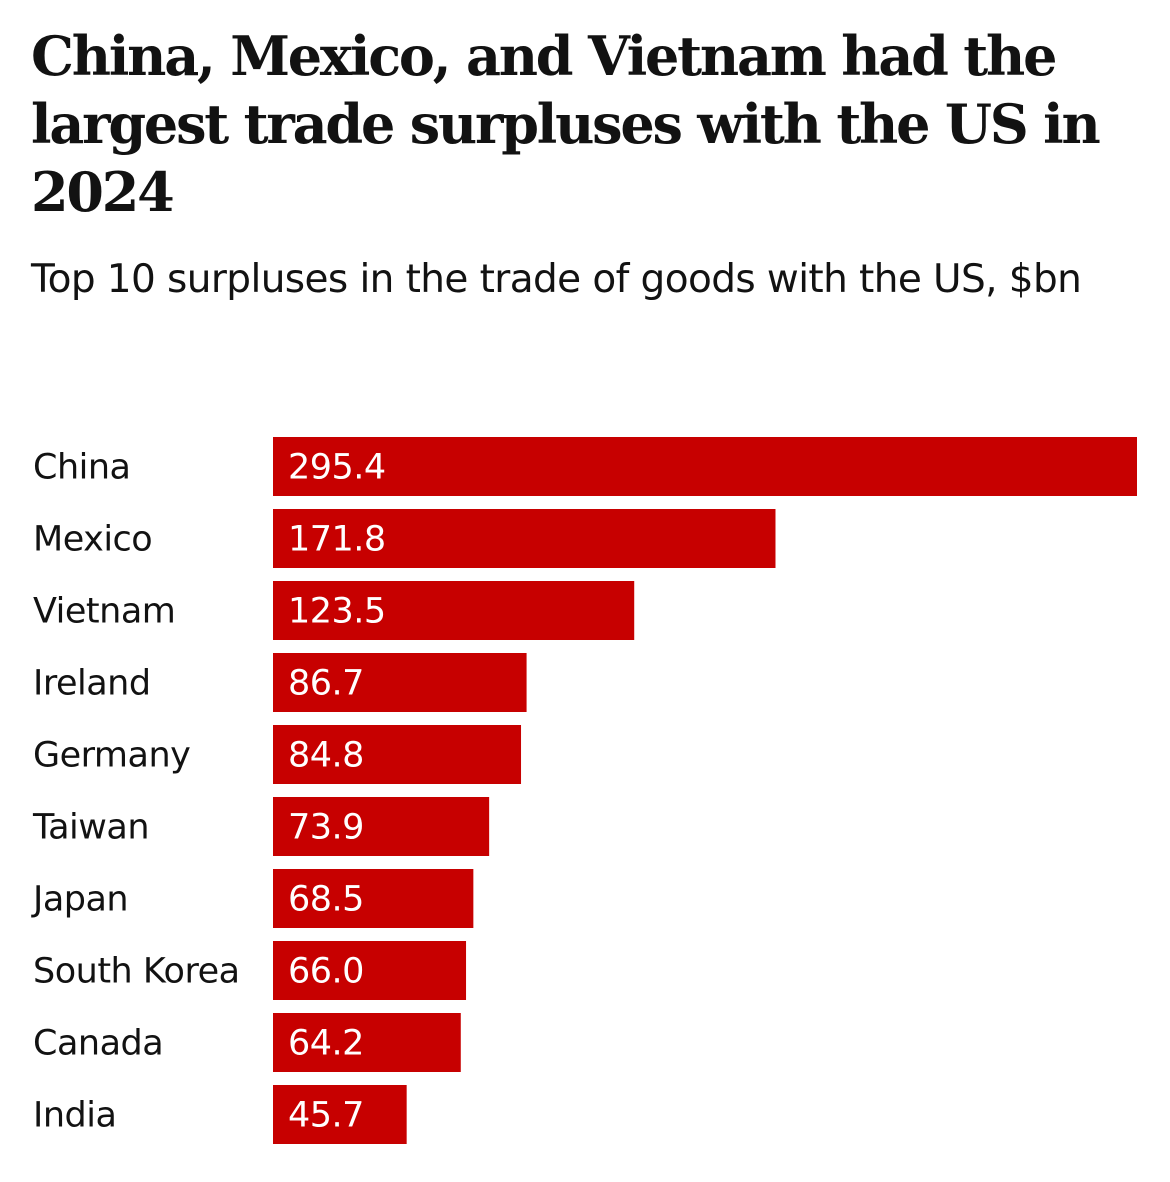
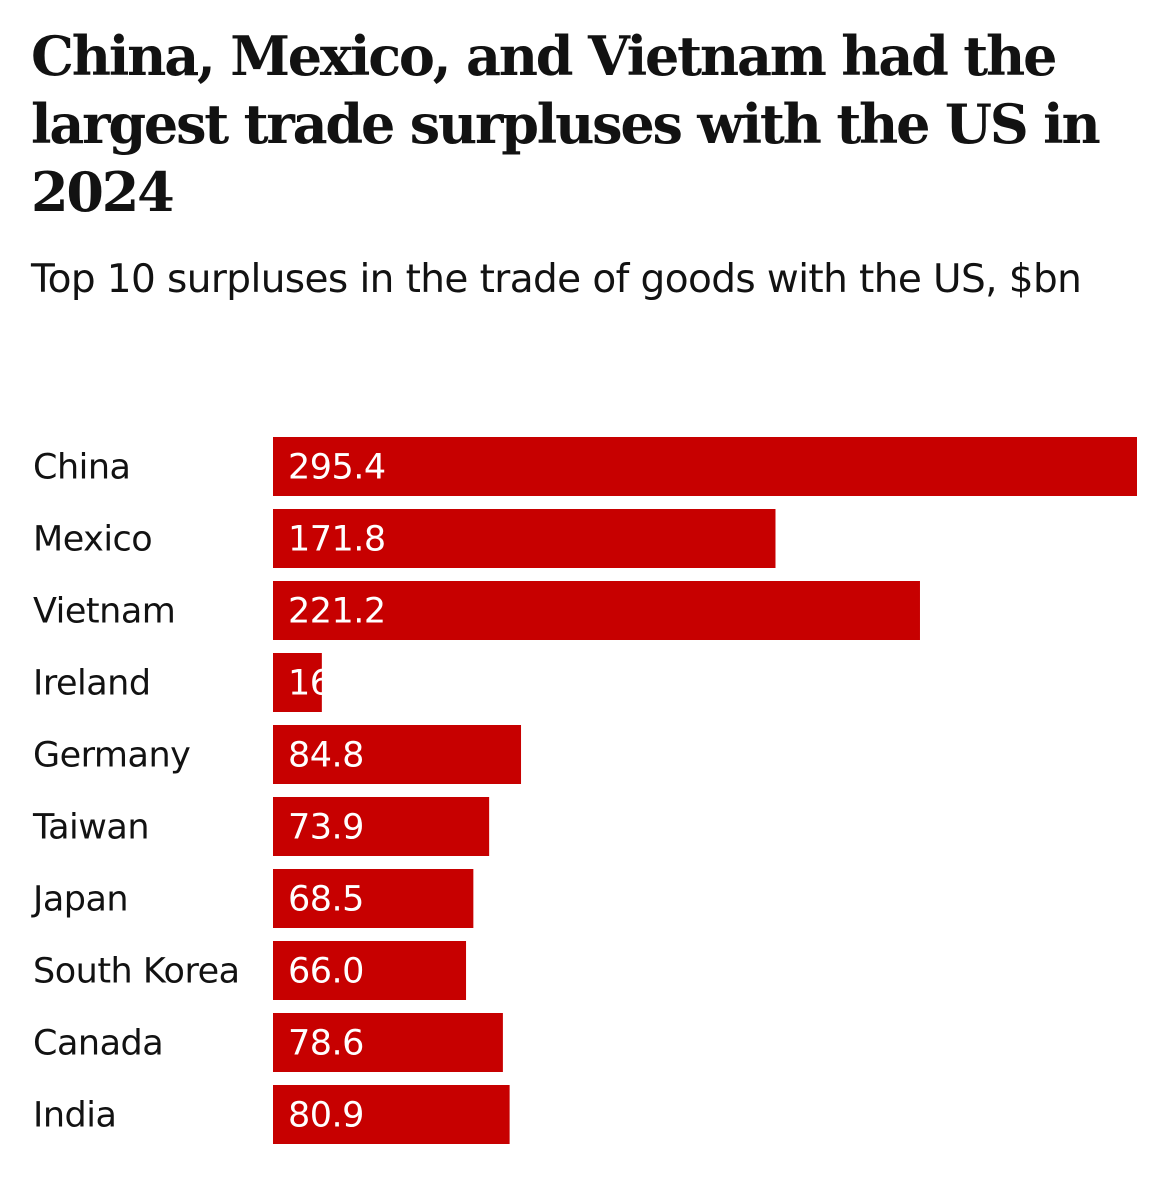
Vietnam: 123.5 -> 221.2
Ireland: 86.7 -> 16.7
Canada: 64.2 -> 78.6
India: 45.7 -> 80.9
